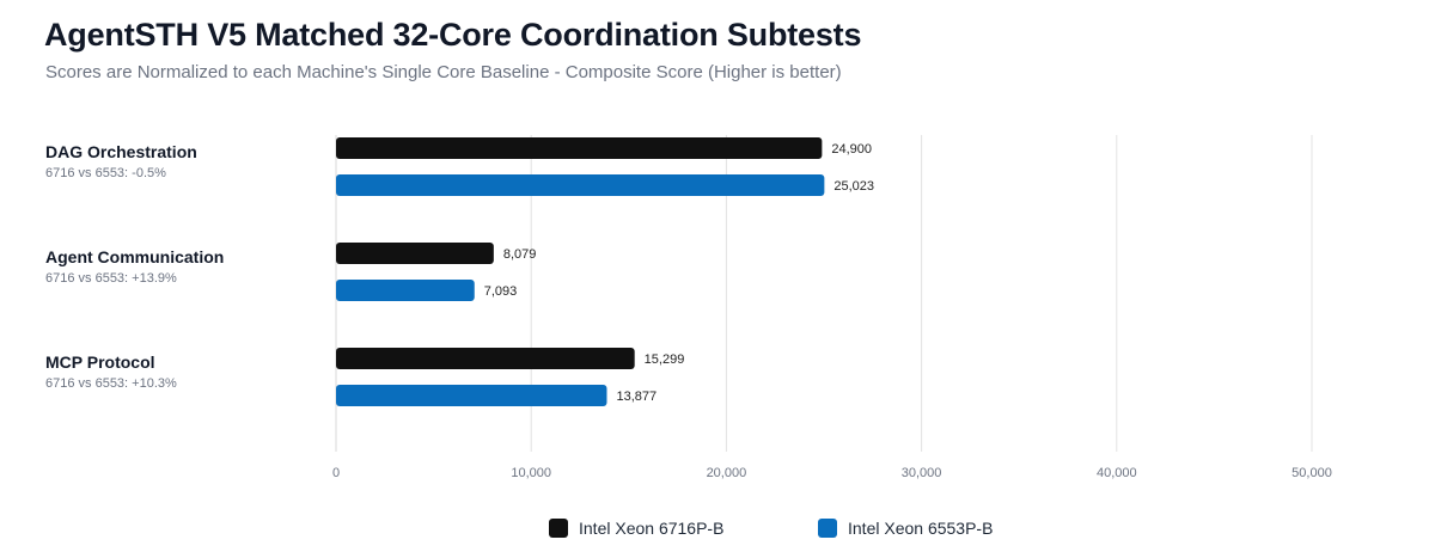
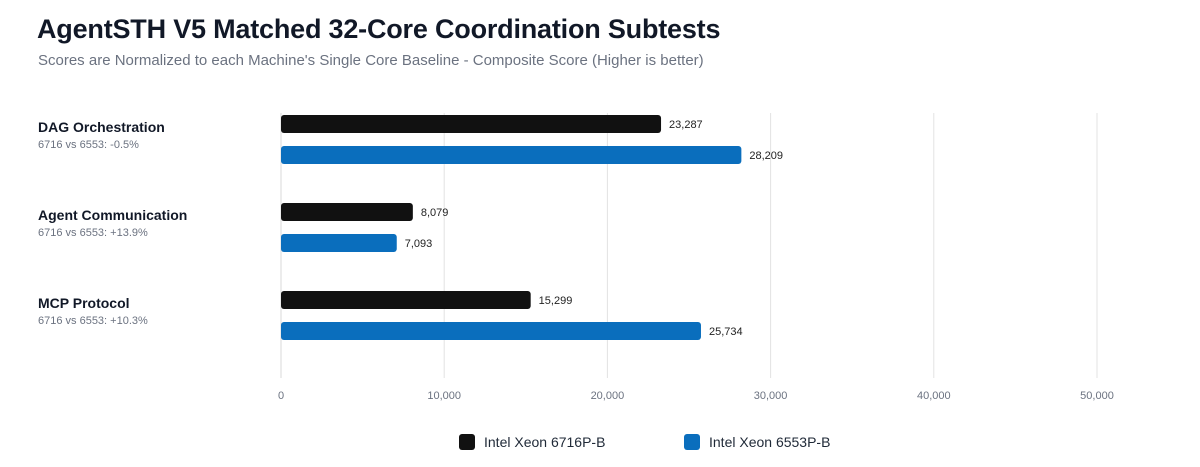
Intel Xeon 6716P-B/DAG Orchestration: 24,900 -> 23,287
Intel Xeon 6553P-B/DAG Orchestration: 25,023 -> 28,209
Intel Xeon 6553P-B/MCP Protocol: 13,877 -> 25,734
